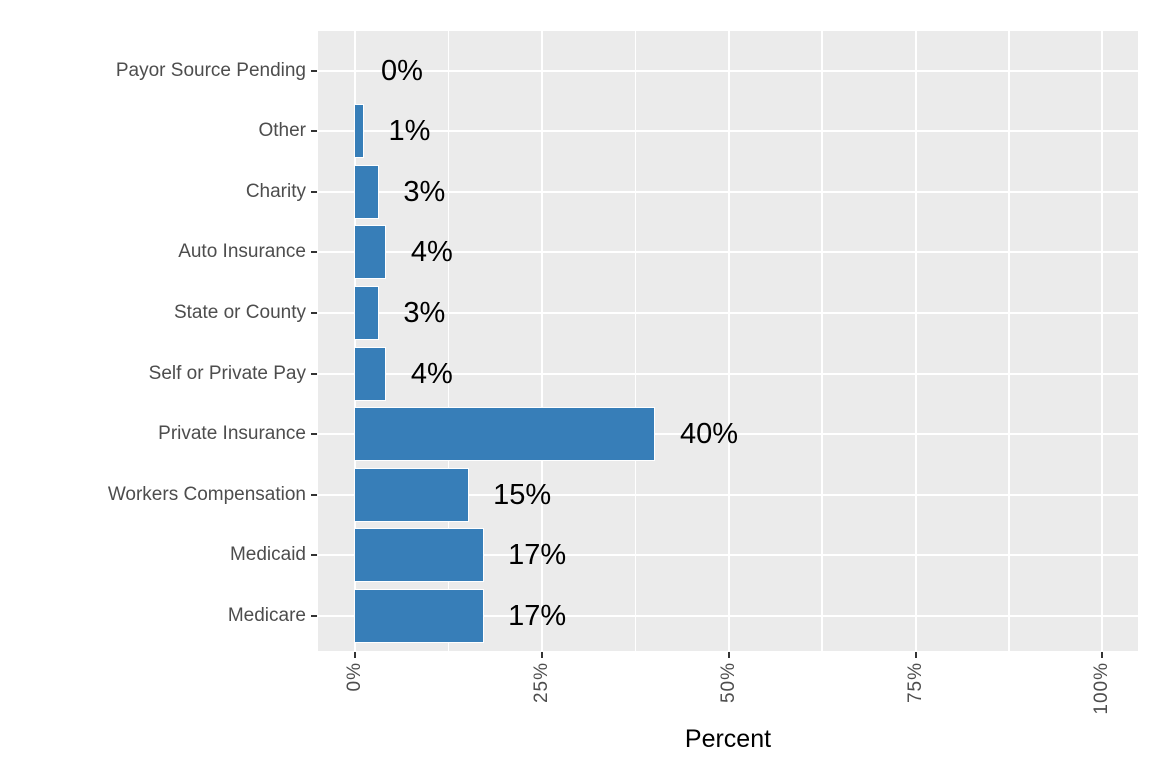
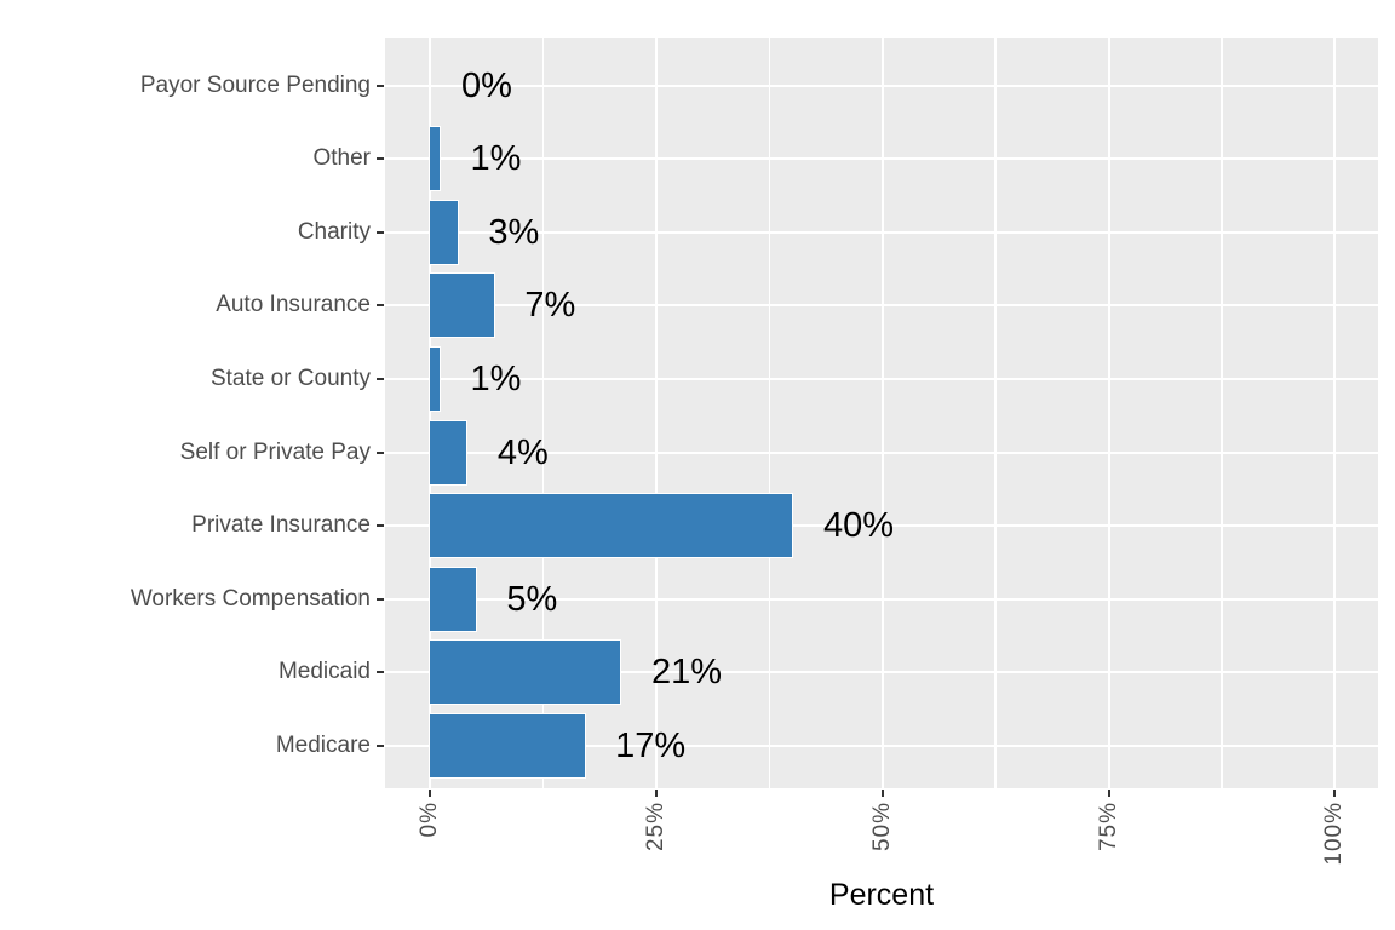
Auto Insurance: 4% -> 7%
State or County: 3% -> 1%
Workers Compensation: 15% -> 5%
Medicaid: 17% -> 21%
